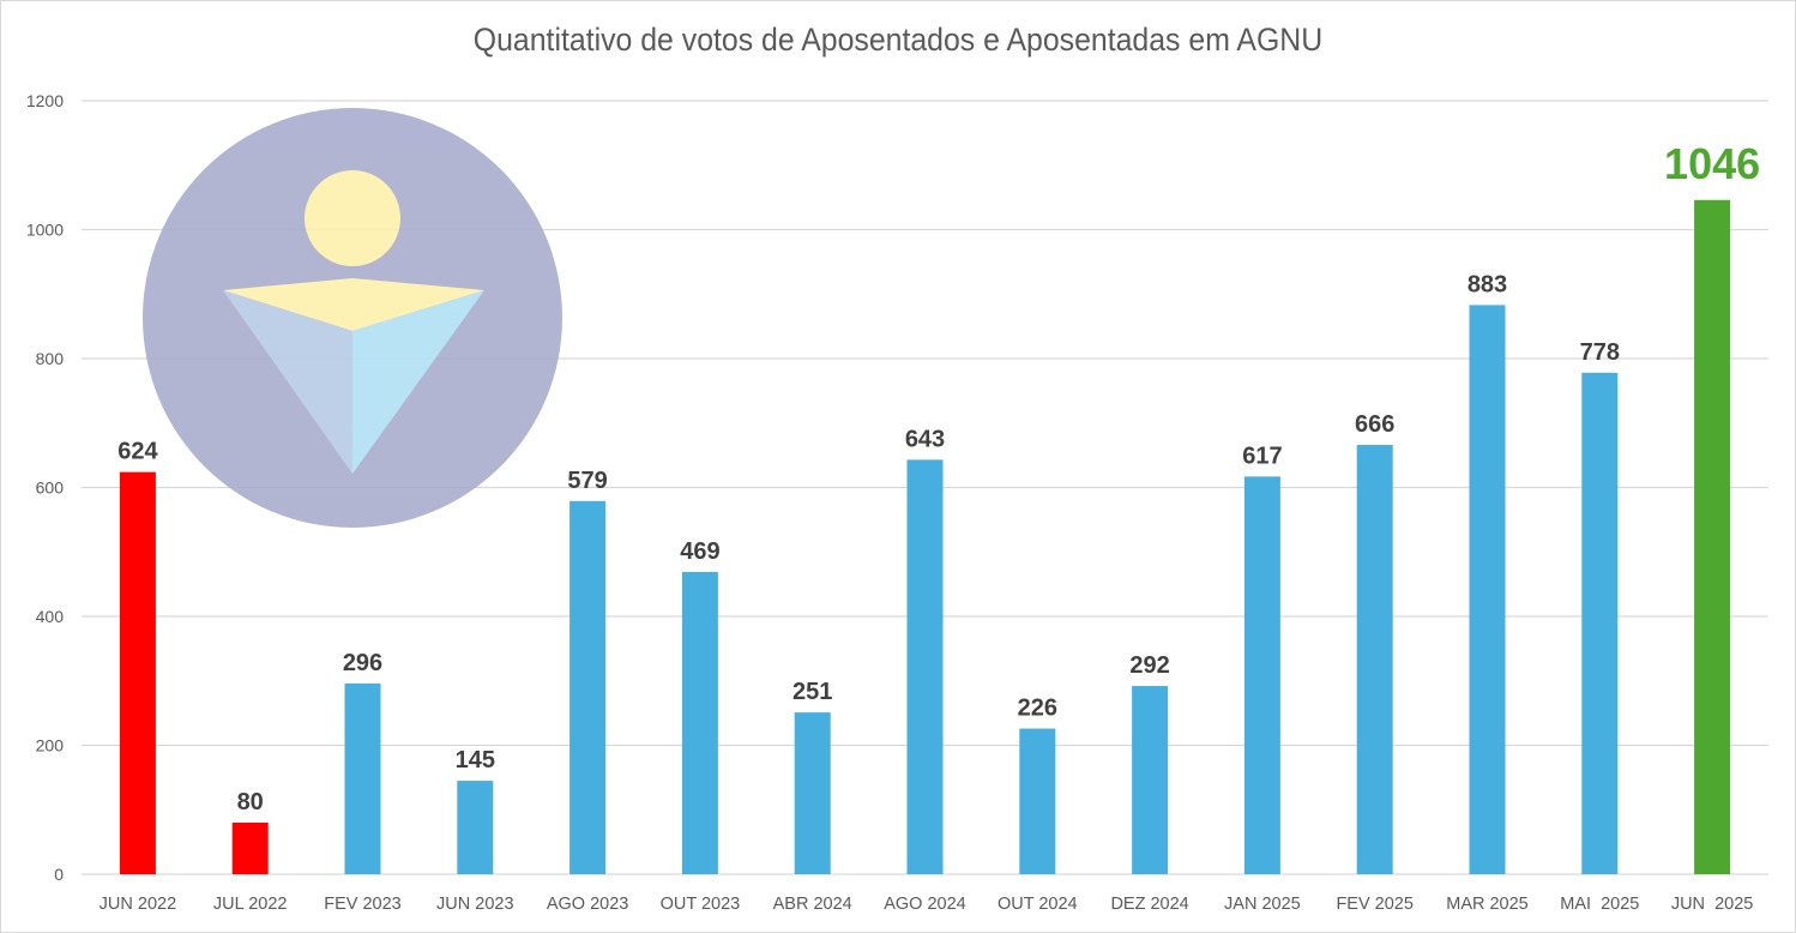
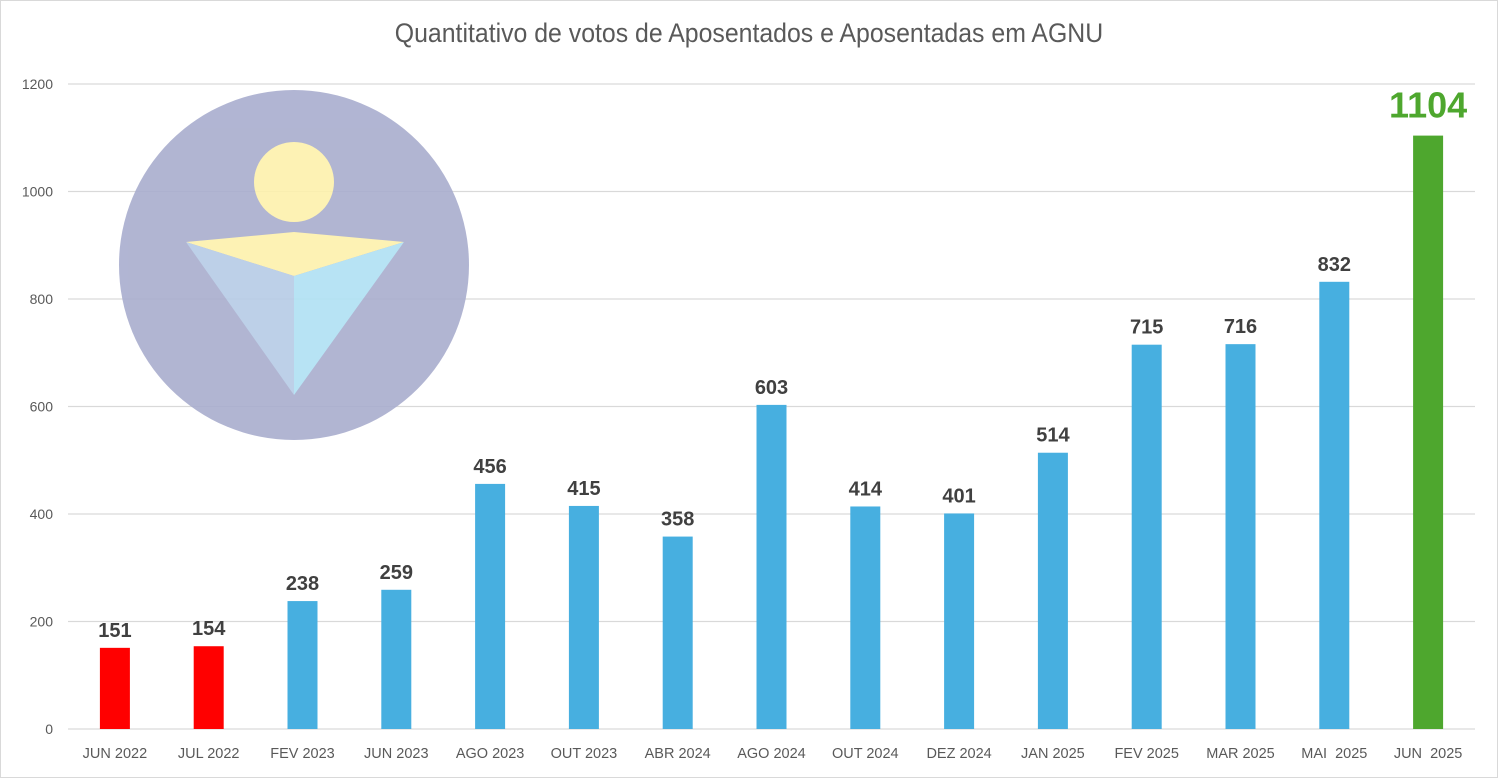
JUN 2022: 624 -> 151
JUL 2022: 80 -> 154
FEV 2023: 296 -> 238
JUN 2023: 145 -> 259
AGO 2023: 579 -> 456
OUT 2023: 469 -> 415
ABR 2024: 251 -> 358
AGO 2024: 643 -> 603
OUT 2024: 226 -> 414
DEZ 2024: 292 -> 401
JAN 2025: 617 -> 514
FEV 2025: 666 -> 715
MAR 2025: 883 -> 716
MAI 2025: 778 -> 832
JUN 2025: 1046 -> 1104
